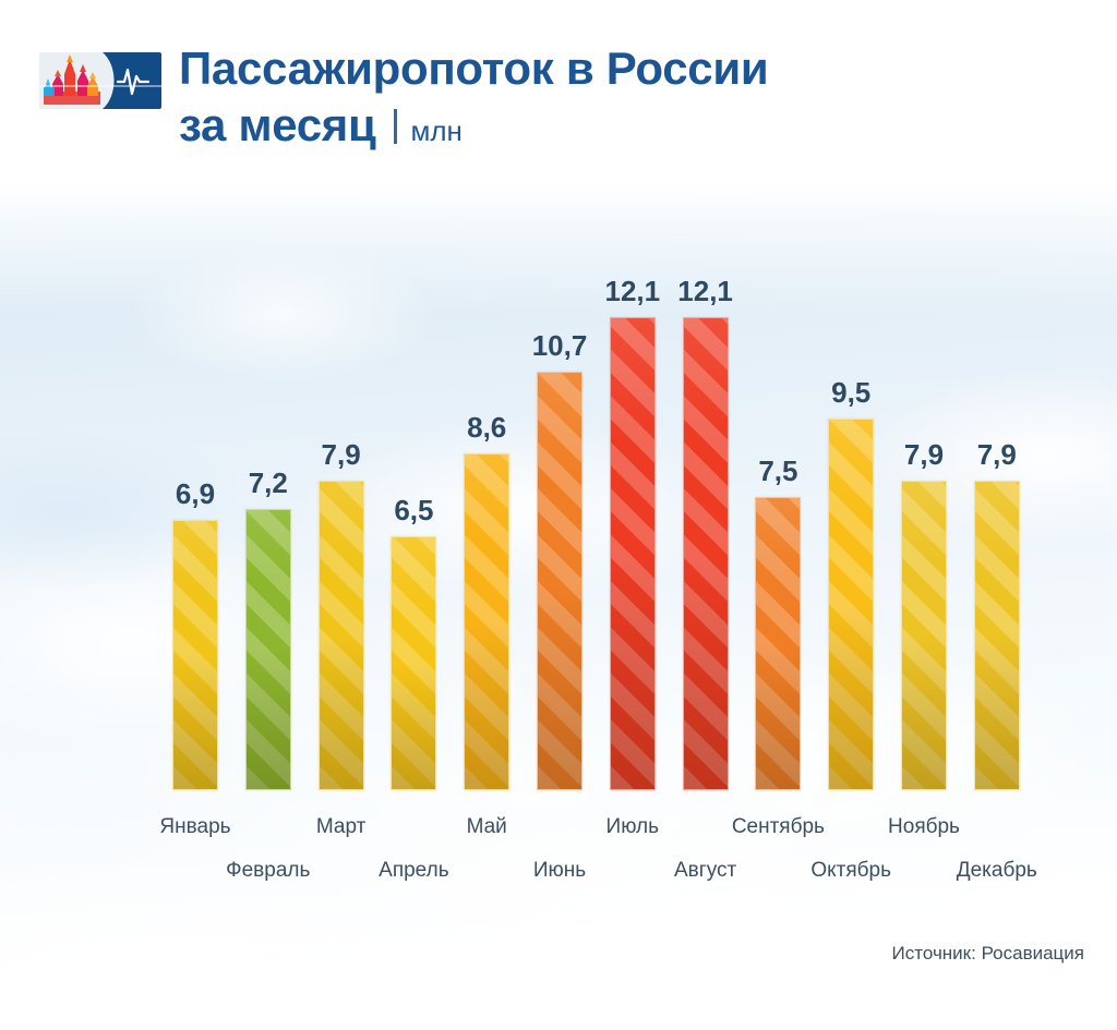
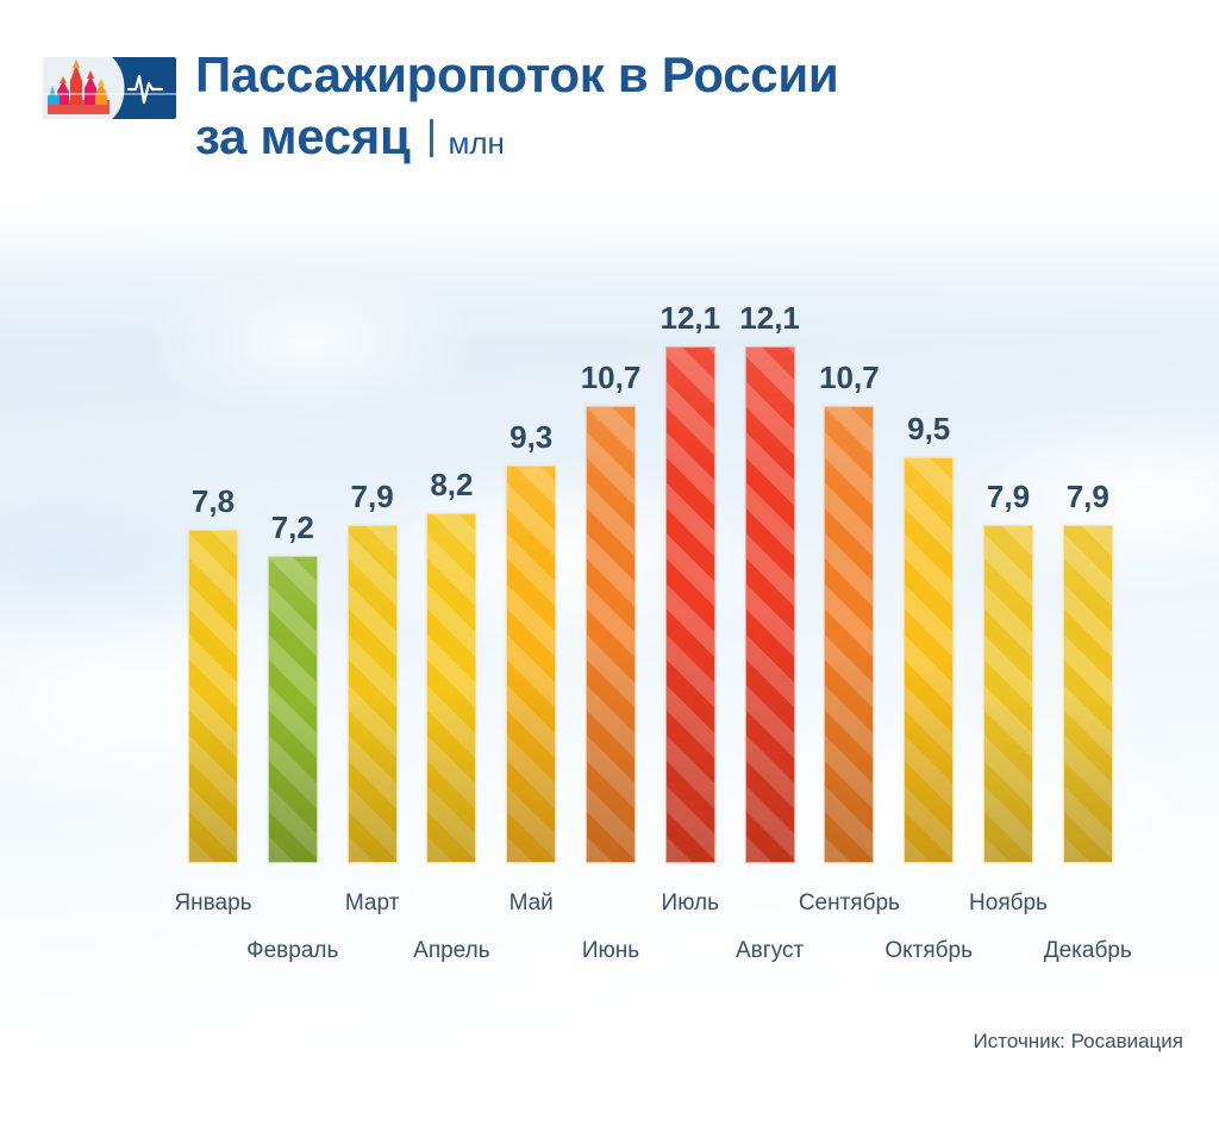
Январь: 6,9 -> 7,8
Апрель: 6,5 -> 8,2
Май: 8,6 -> 9,3
Сентябрь: 7,5 -> 10,7
